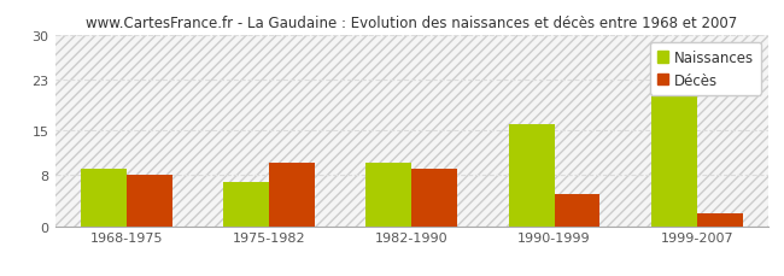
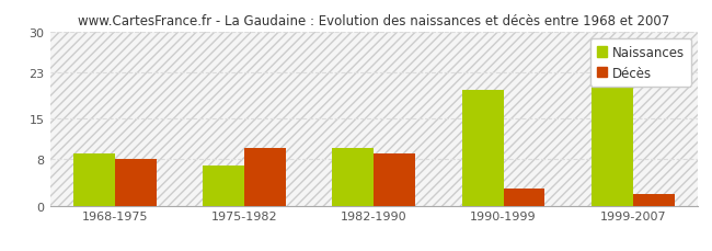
Naissances/1990-1999: 16 -> 20
Décès/1990-1999: 5 -> 3
